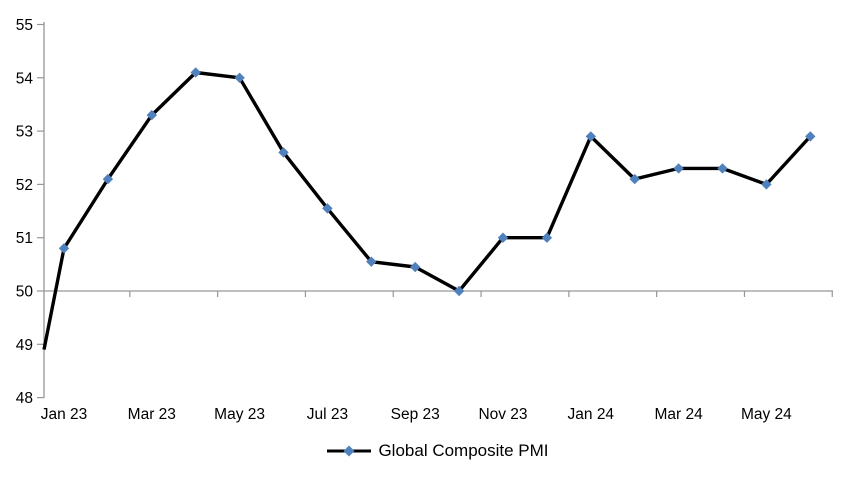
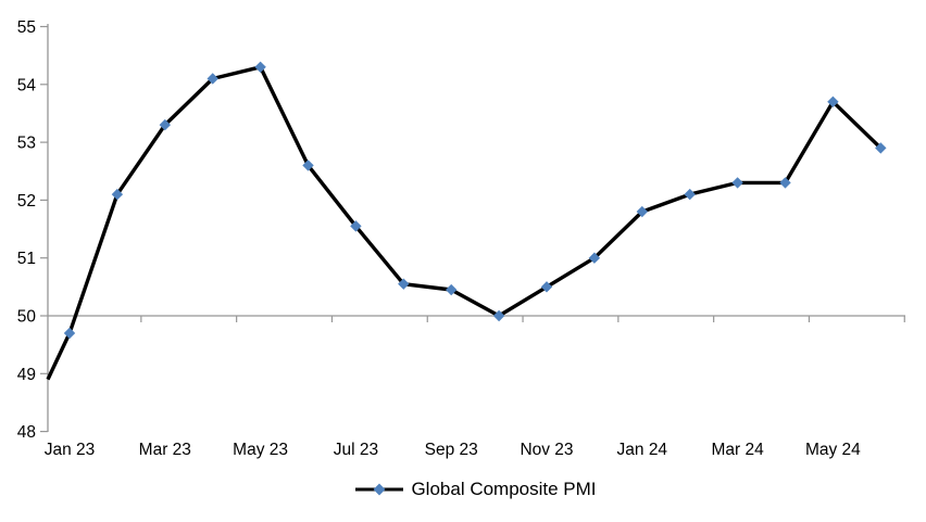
Jan 23: 50.8 -> 49.7
May 23: 54.0 -> 54.3
Nov 23: 51.0 -> 50.5
Jan 24: 52.9 -> 51.8
May 24: 52.0 -> 53.7
